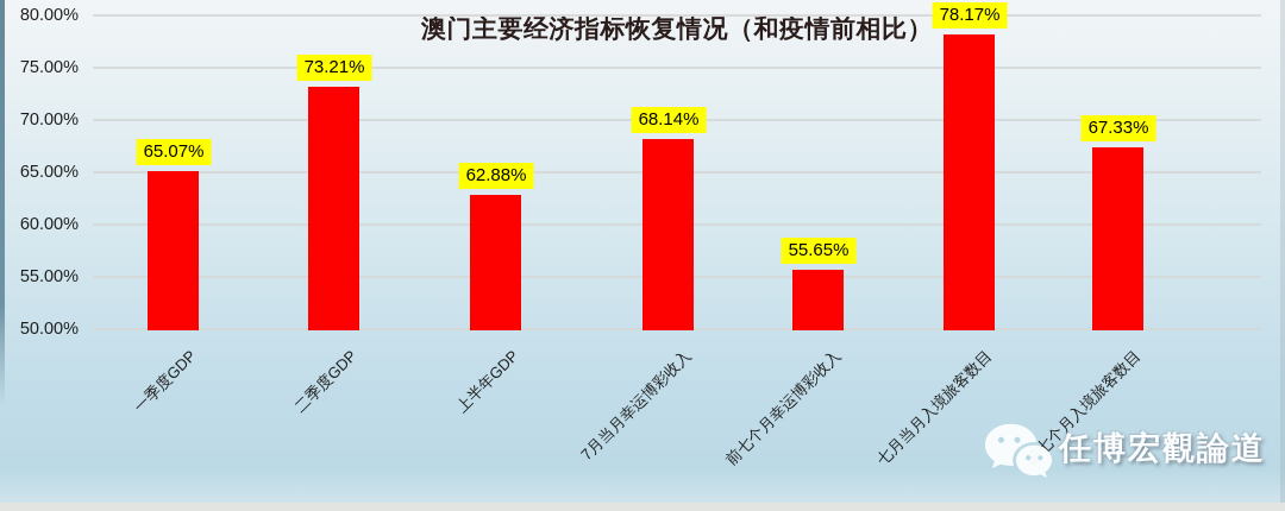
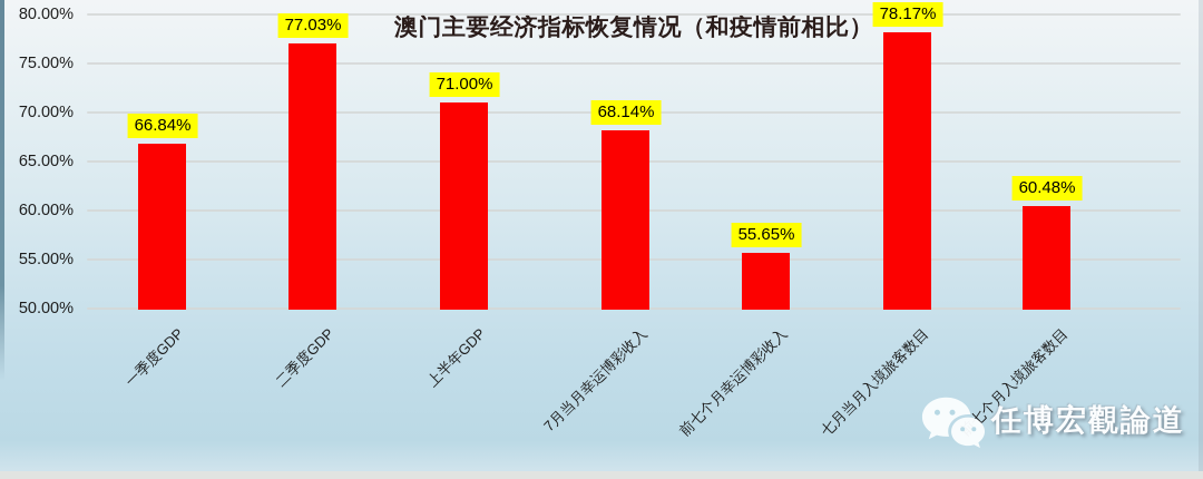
一季度GDP: 65.07% -> 66.84%
二季度GDP: 73.21% -> 77.03%
上半年GDP: 62.88% -> 71.00%
前七个月入境旅客数目: 67.33% -> 60.48%
